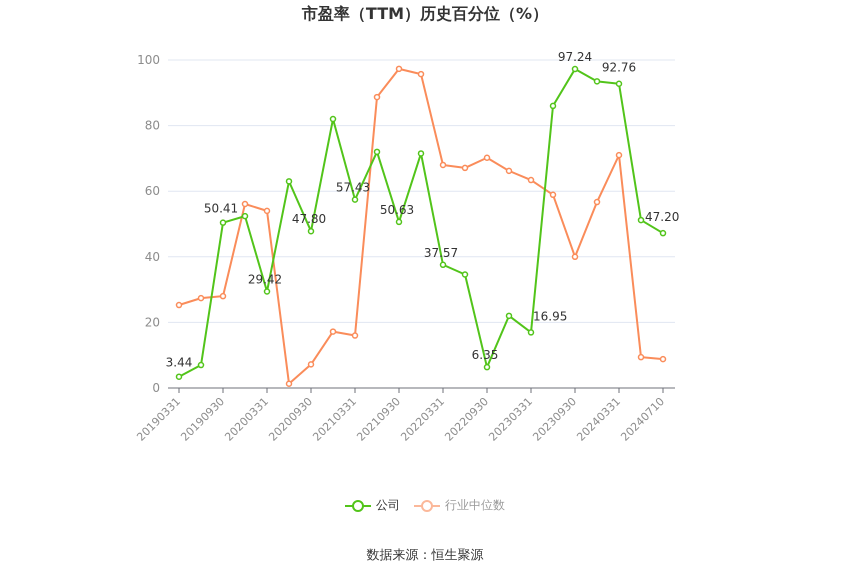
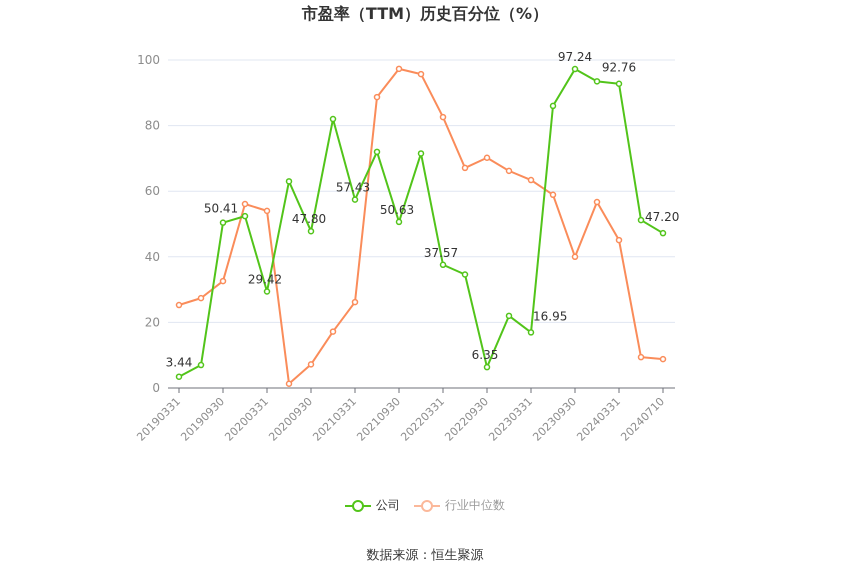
行业中位数/20190930: 28 -> 33
行业中位数/20210331: 16 -> 26
行业中位数/20220331: 68 -> 83
行业中位数/20240331: 71 -> 45
